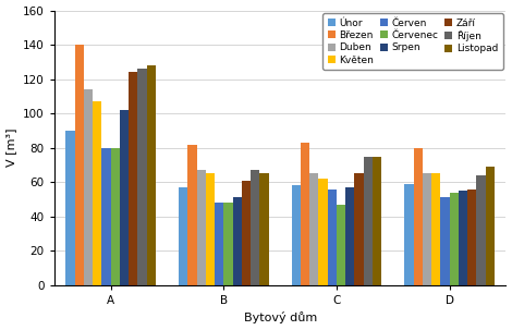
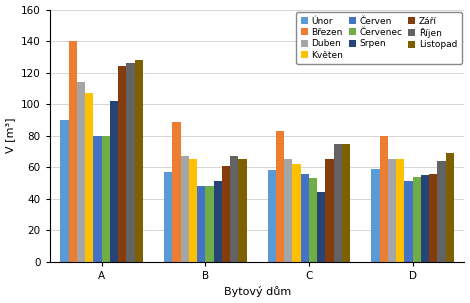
Březen/B: 82 -> 89
Červenec/C: 47 -> 53
Srpen/C: 57 -> 44
